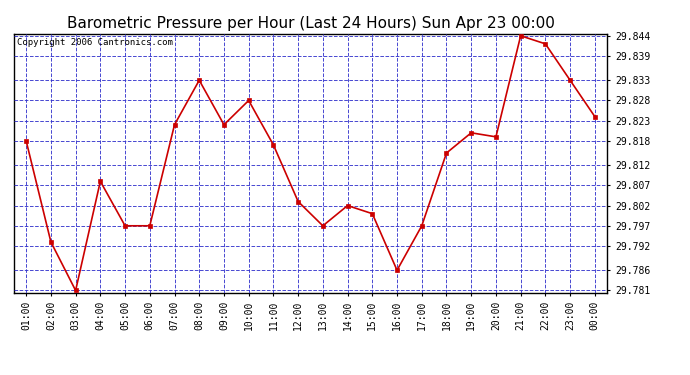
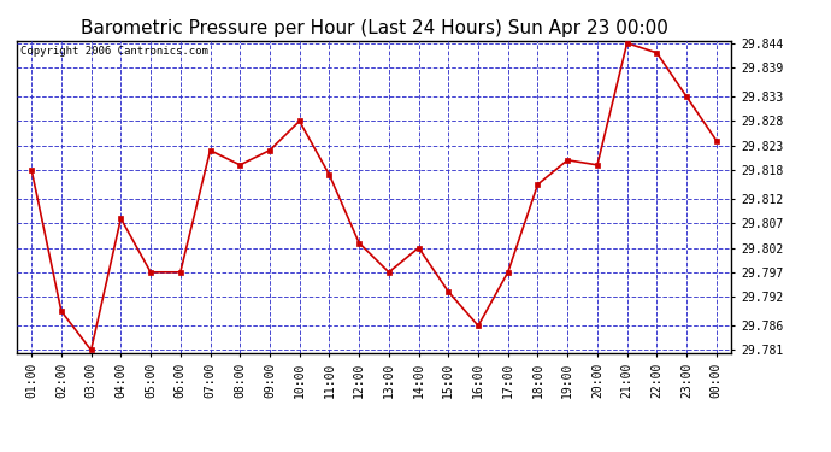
02:00: 29.793 -> 29.789
08:00: 29.833 -> 29.819
15:00: 29.800 -> 29.793
